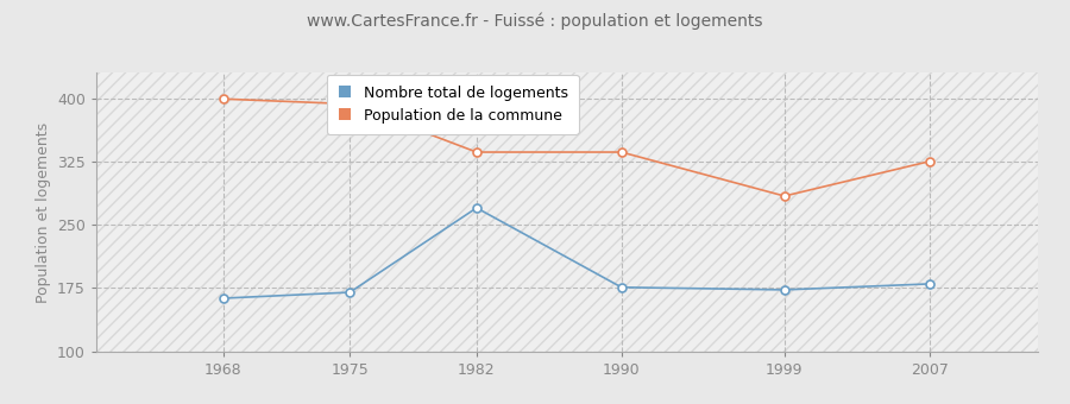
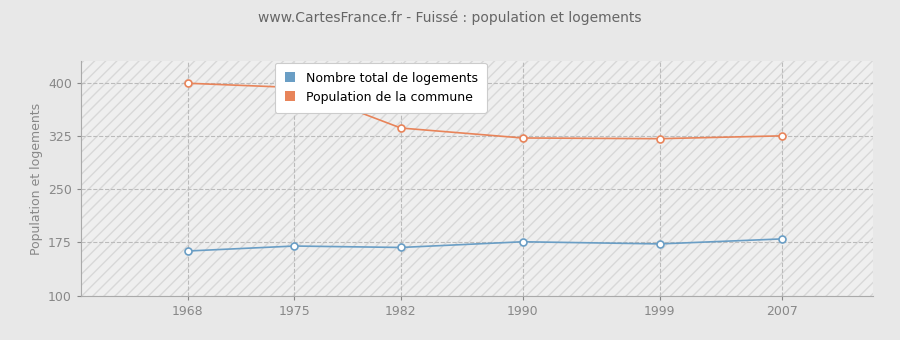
Nombre total de logements/1982: 270 -> 168
Population de la commune/1990: 336 -> 322
Population de la commune/1999: 284 -> 321
